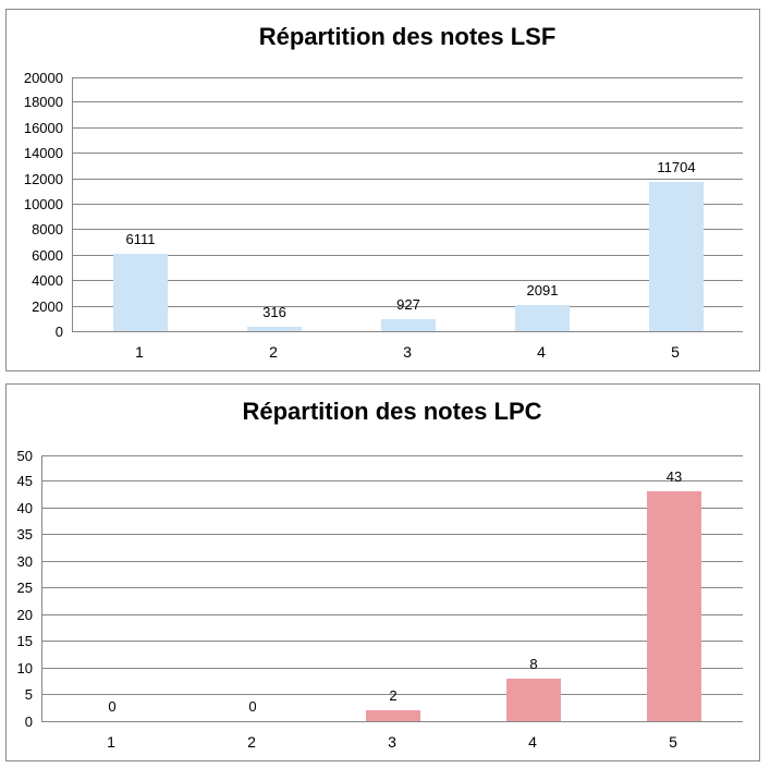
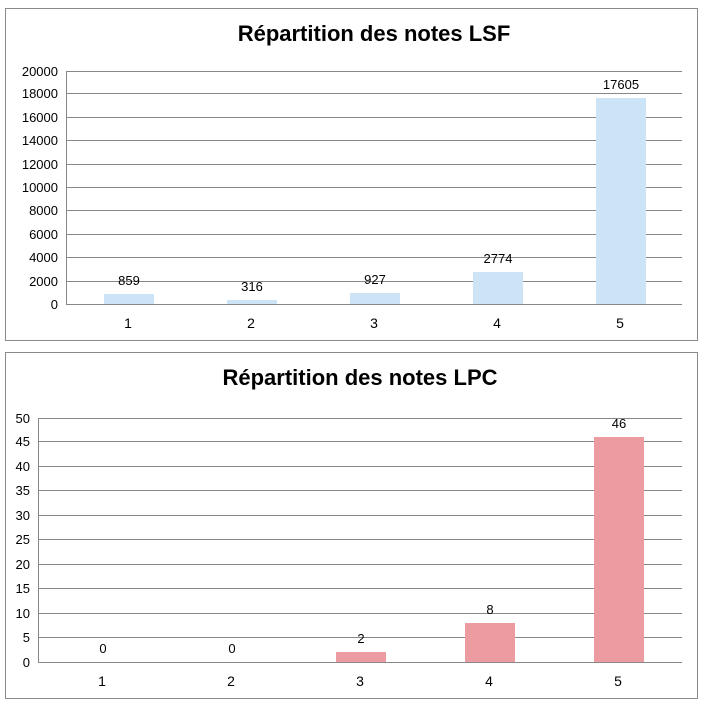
Répartition des notes LSF/1: 6111 -> 859
Répartition des notes LSF/4: 2091 -> 2774
Répartition des notes LSF/5: 11704 -> 17605
Répartition des notes LPC/5: 43 -> 46
